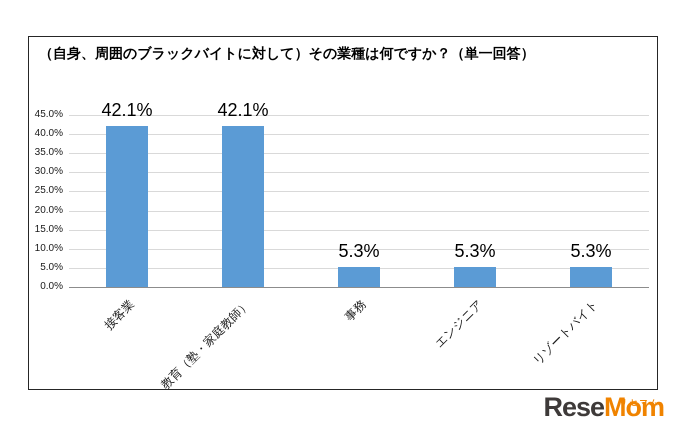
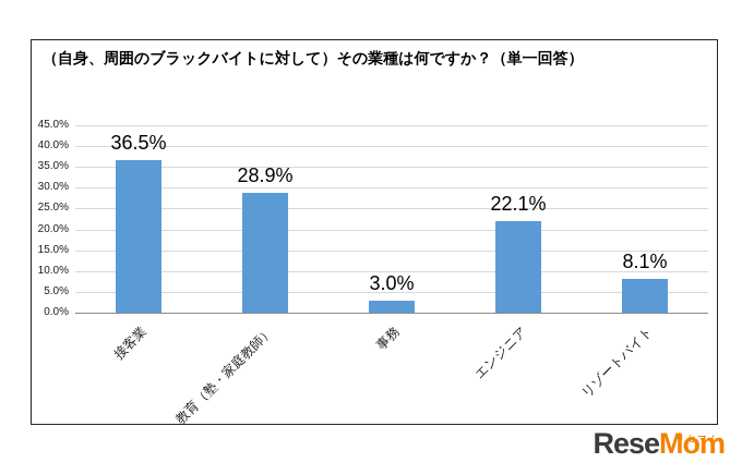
接客業: 42.1% -> 36.5%
教育（塾・家庭教師）: 42.1% -> 28.9%
事務: 5.3% -> 3.0%
エンジニア: 5.3% -> 22.1%
リゾートバイト: 5.3% -> 8.1%
